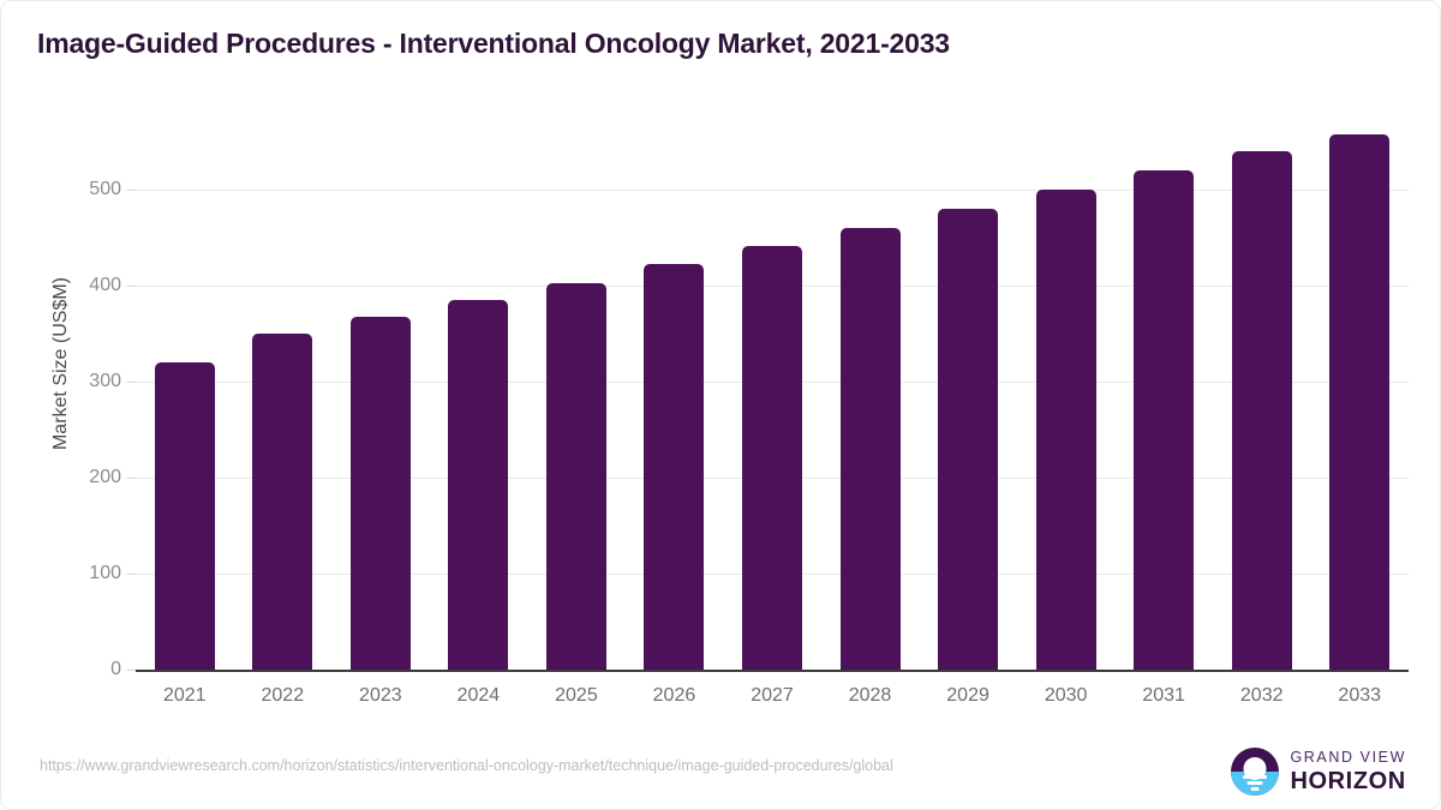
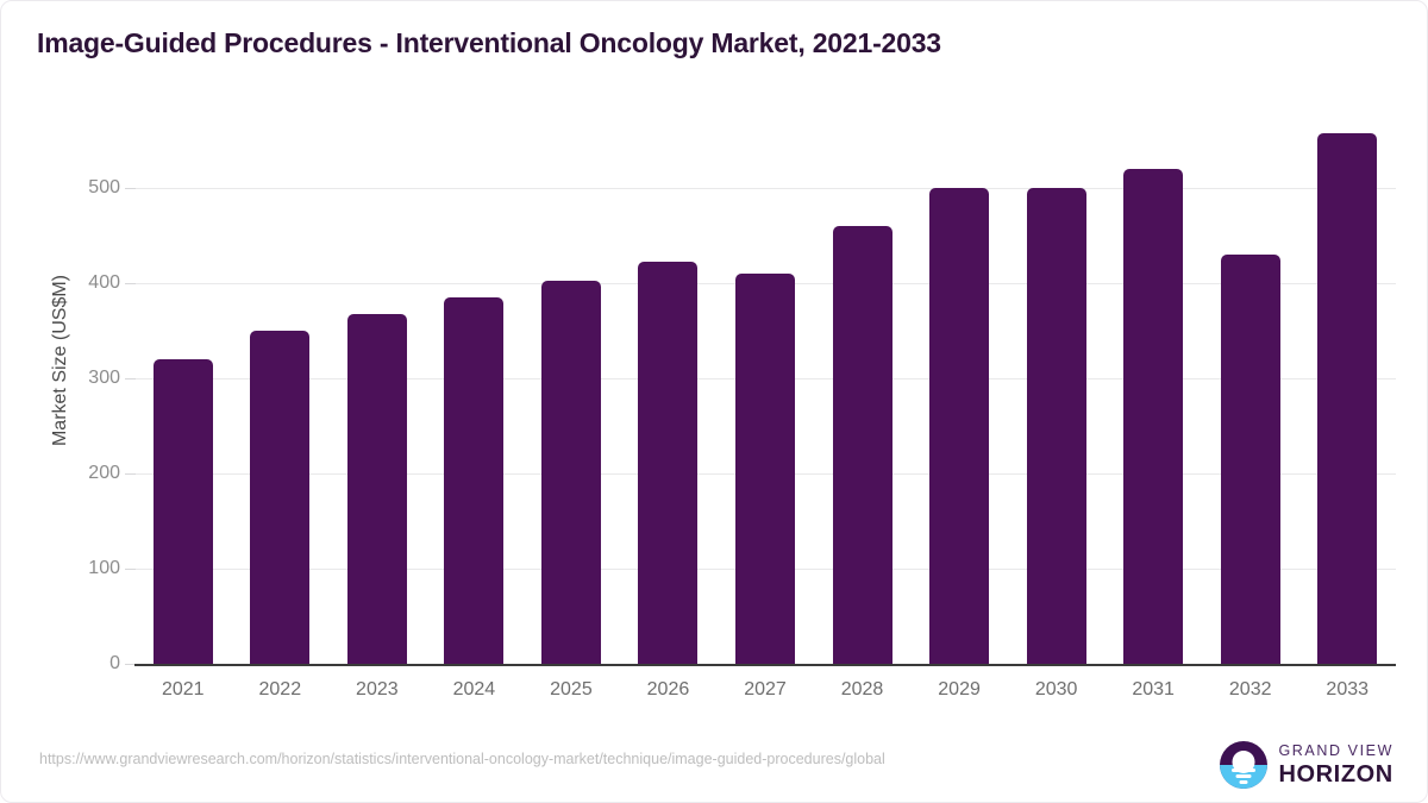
2027: 440 -> 410
2029: 480 -> 500
2032: 540 -> 430
